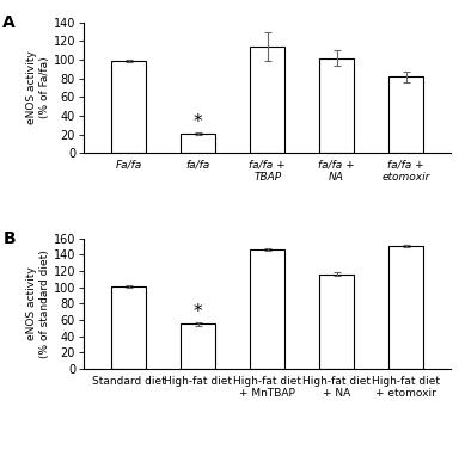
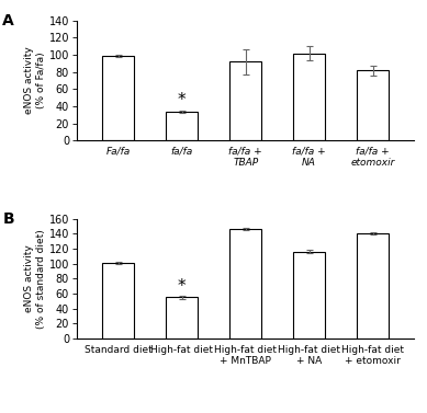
fa/fa: 21 -> 34
fa/fa + TBAP: 114 -> 92
High-fat diet + etomoxir: 151 -> 140
